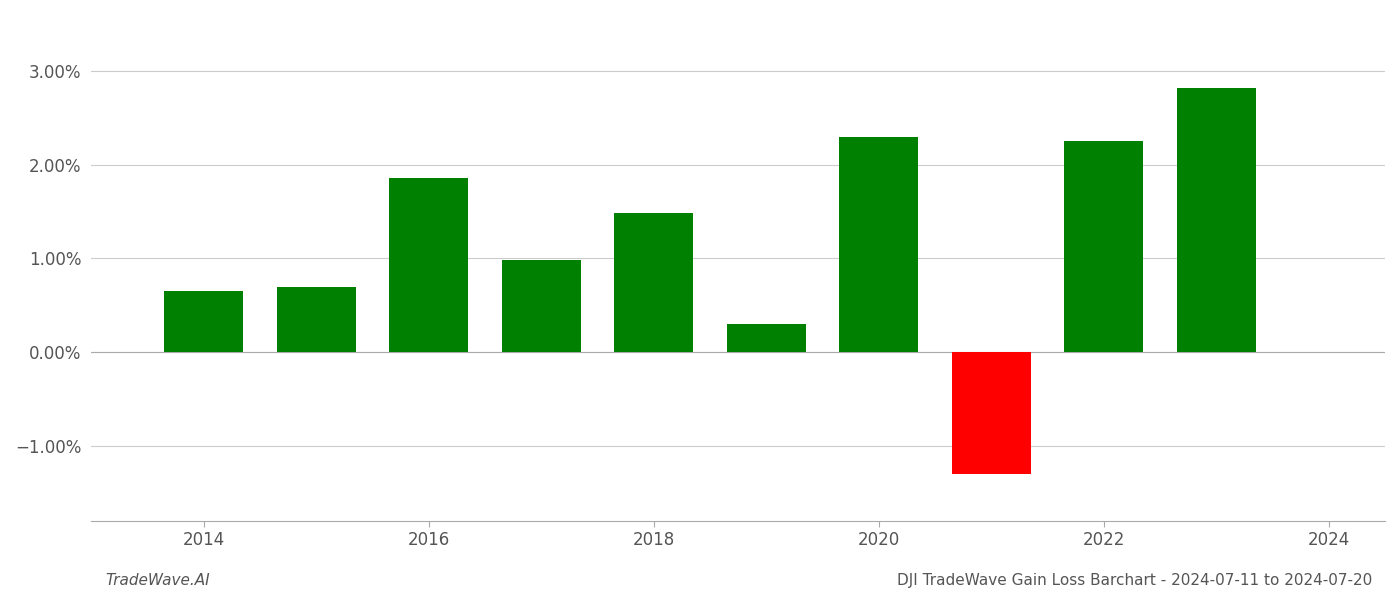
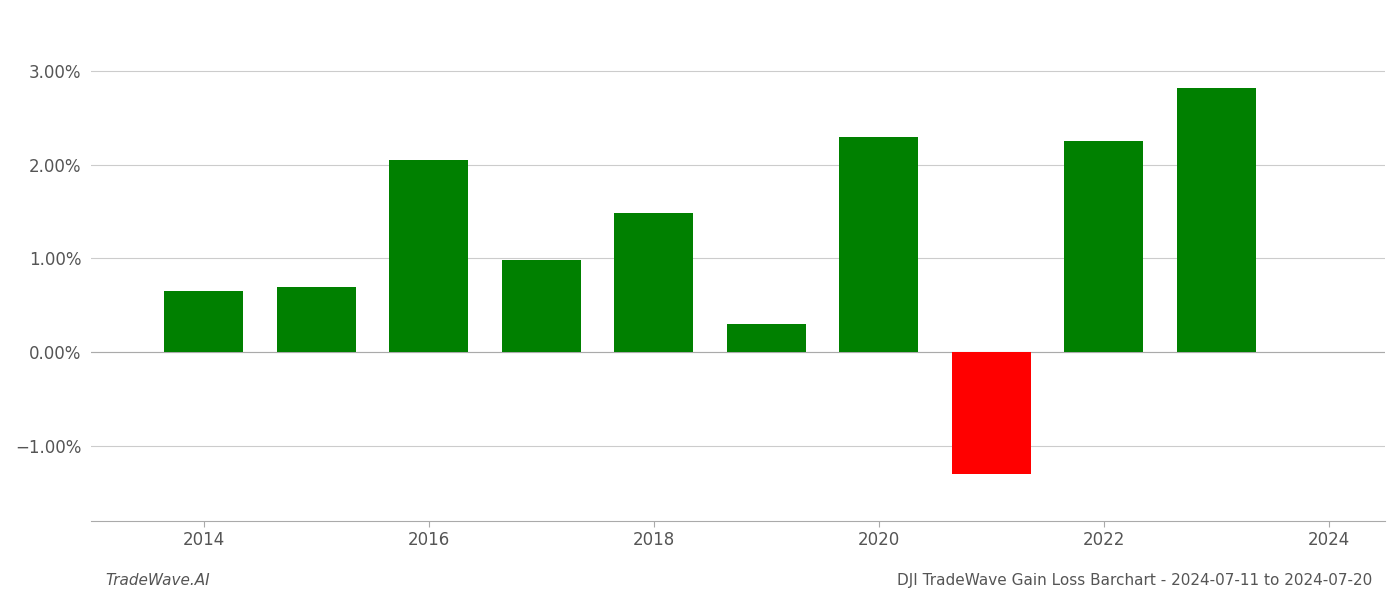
2016: 1.86% -> 2.05%
